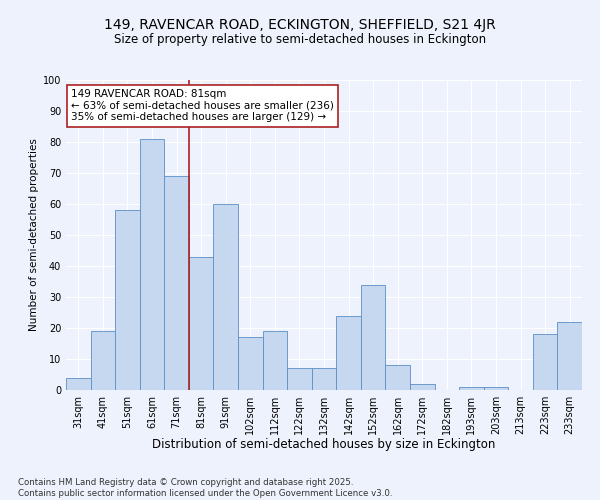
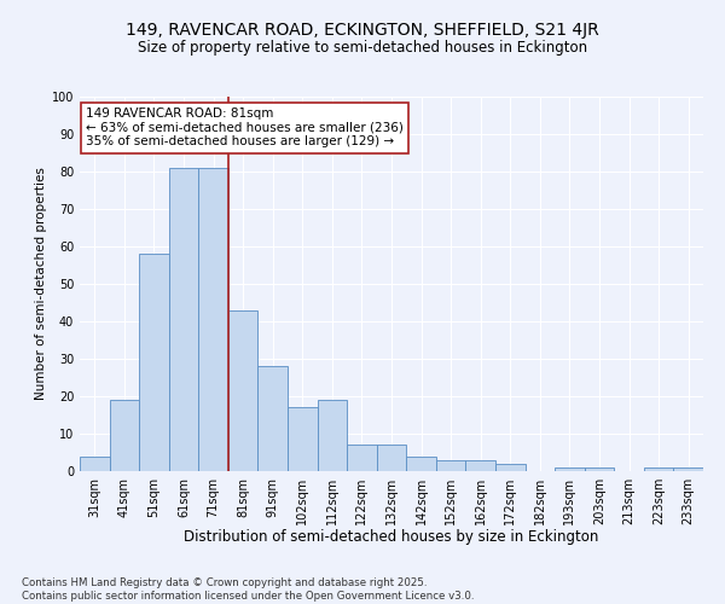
71sqm: 69 -> 81
91sqm: 60 -> 28
142sqm: 24 -> 4
152sqm: 34 -> 3
162sqm: 8 -> 3
223sqm: 18 -> 1
233sqm: 22 -> 1
